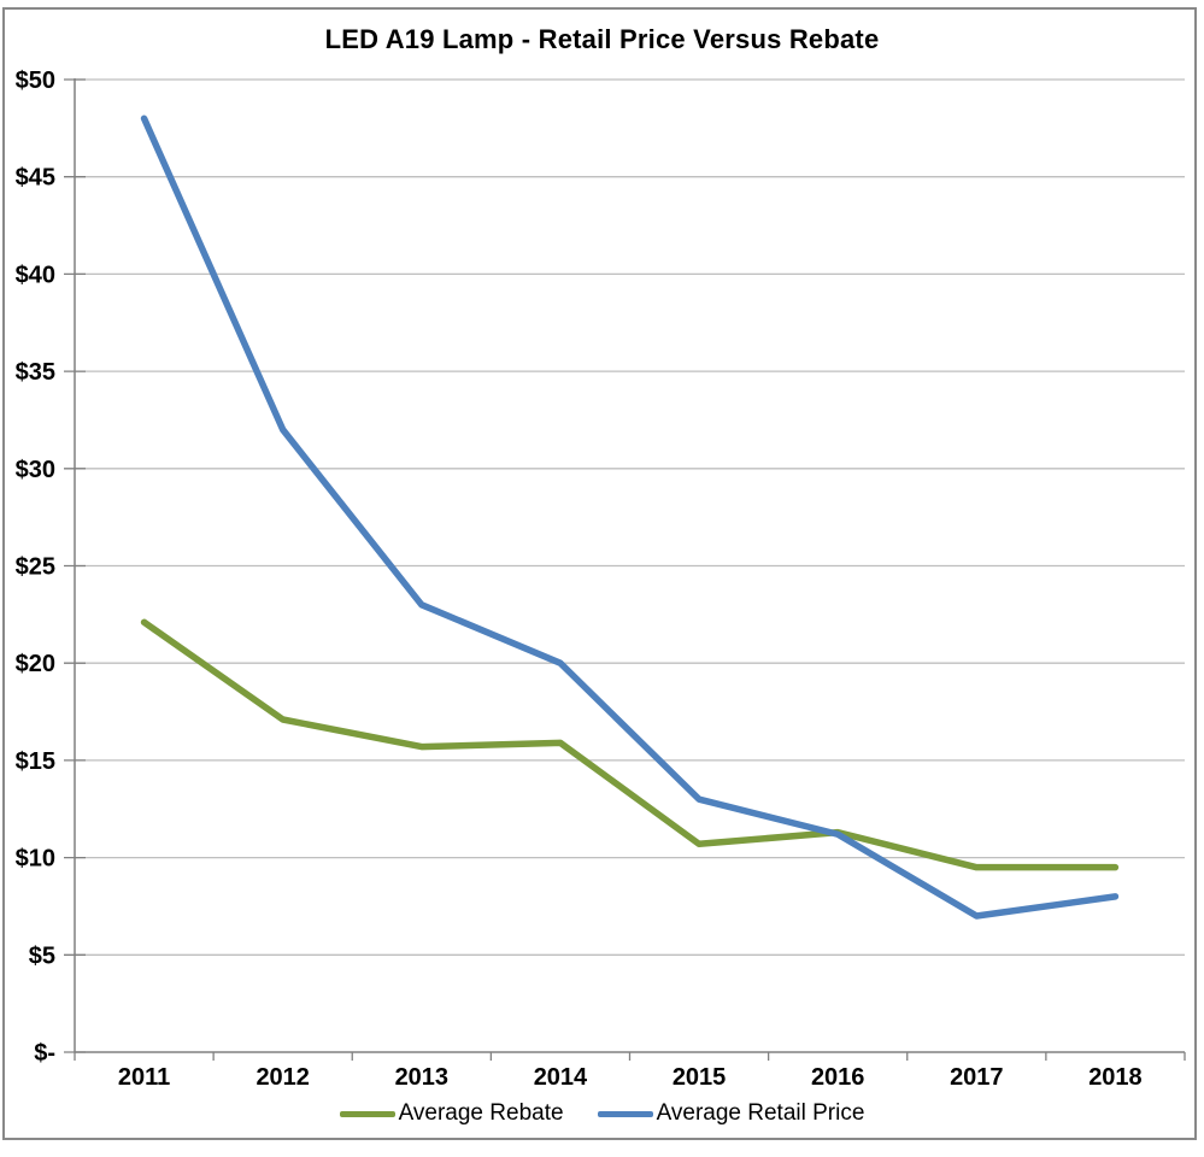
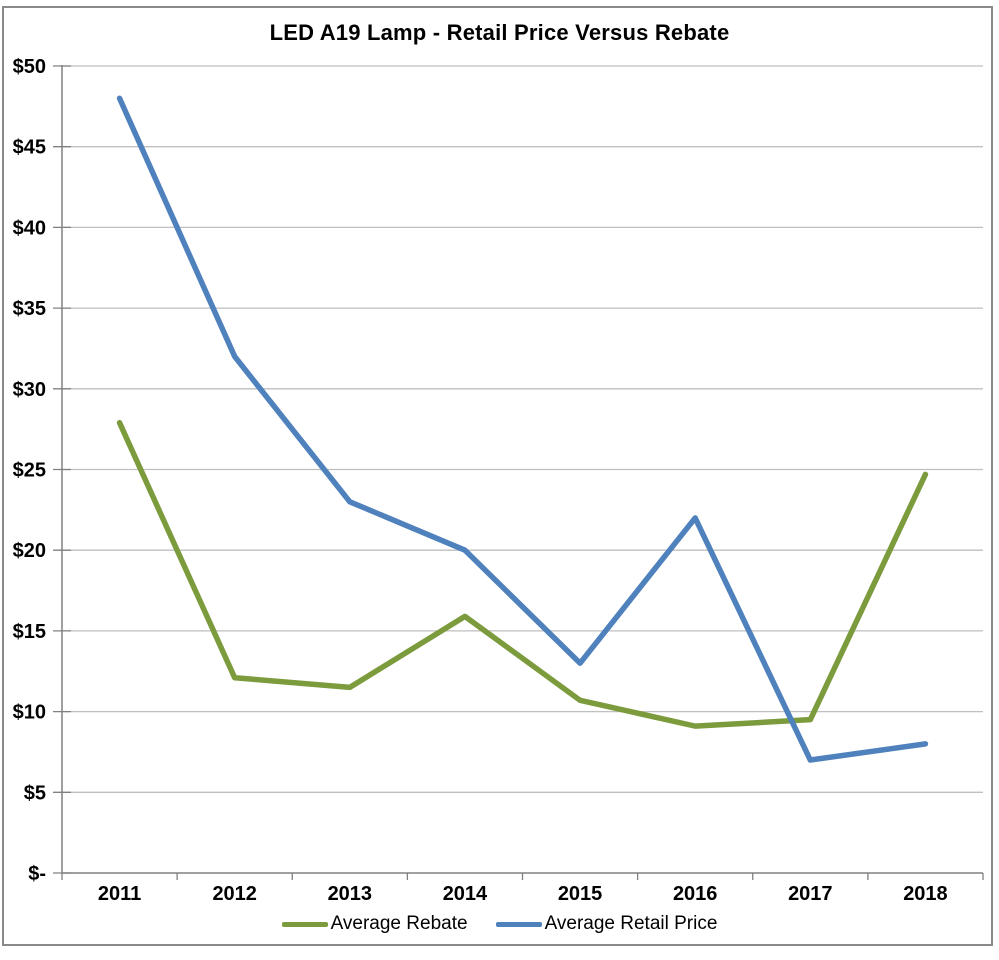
Average Rebate/2011: $22.1 -> $27.9
Average Rebate/2012: $17.1 -> $12.1
Average Rebate/2013: $15.7 -> $11.5
Average Rebate/2016: $11.3 -> $9.1
Average Retail Price/2016: $11.2 -> $22.0
Average Rebate/2018: $9.5 -> $24.7
